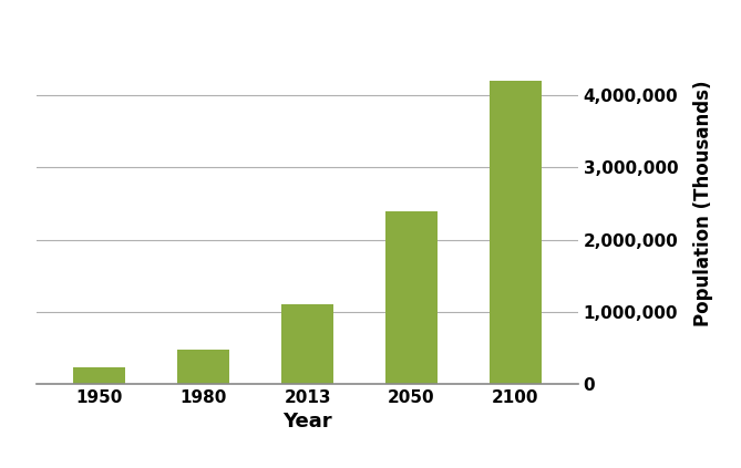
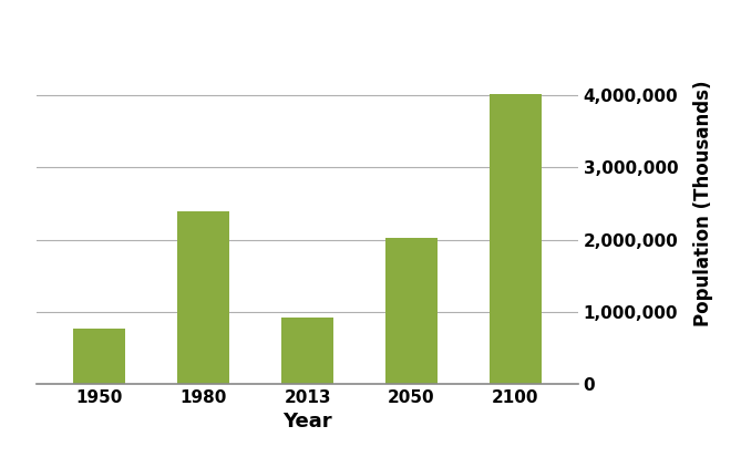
1950: 230,000 -> 760,000
1980: 480,000 -> 2,400,000
2013: 1,100,000 -> 920,000
2050: 2,400,000 -> 2,020,000
2100: 4,200,000 -> 4,020,000
